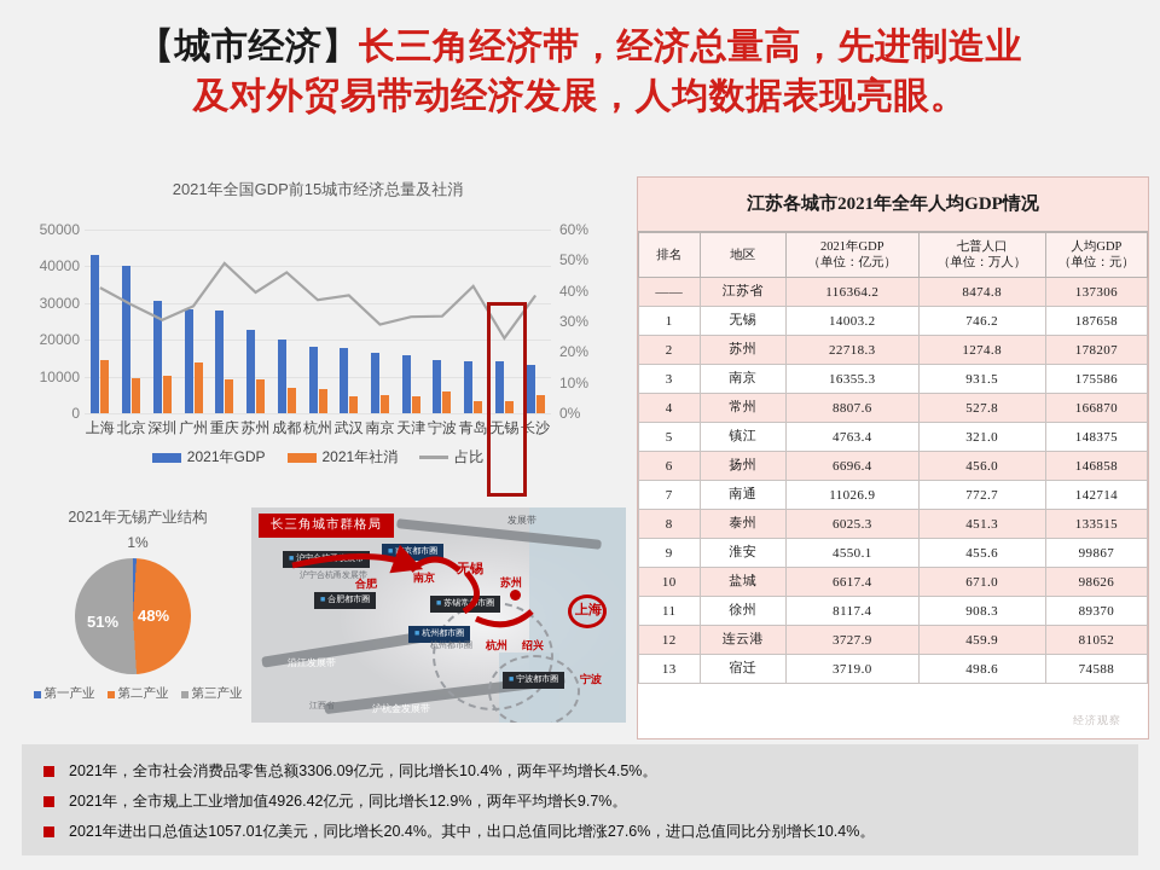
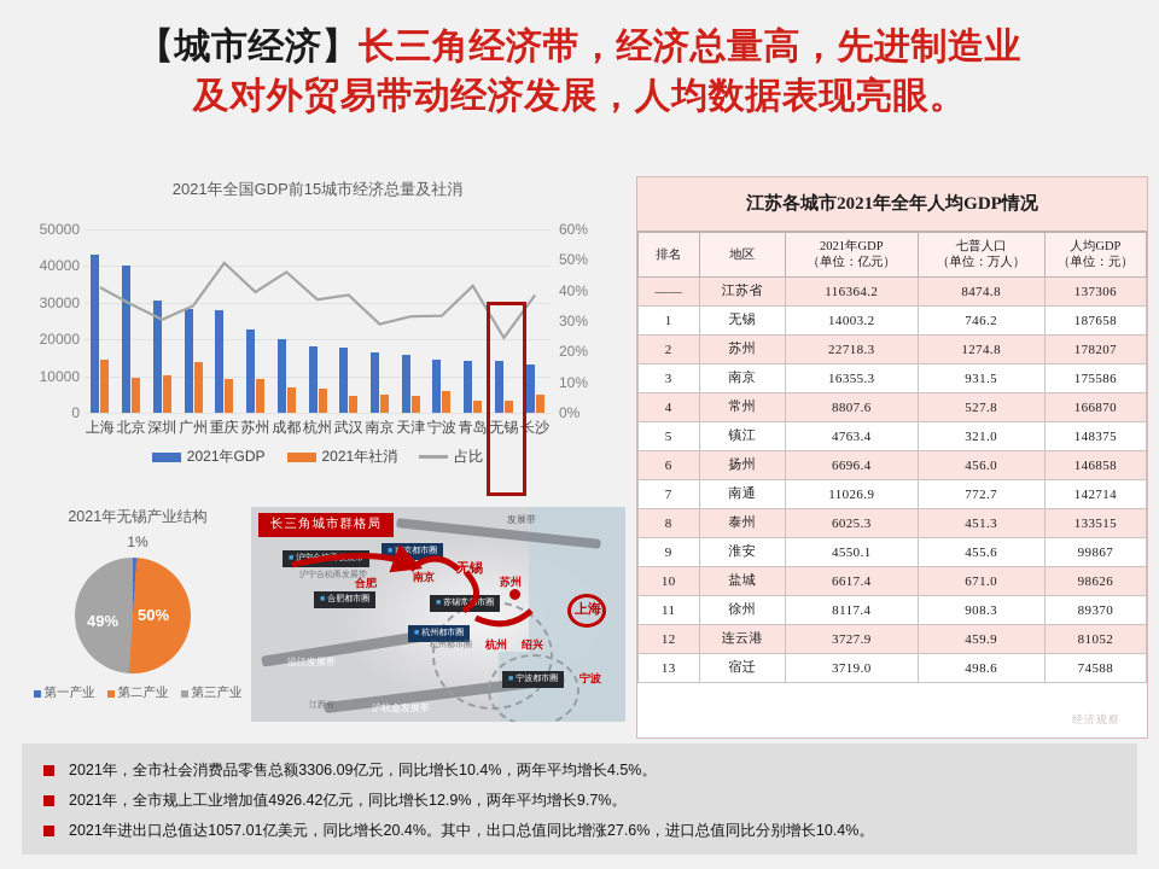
2021年无锡产业结构/第二产业: 48% -> 50%
2021年无锡产业结构/第三产业: 51% -> 49%
